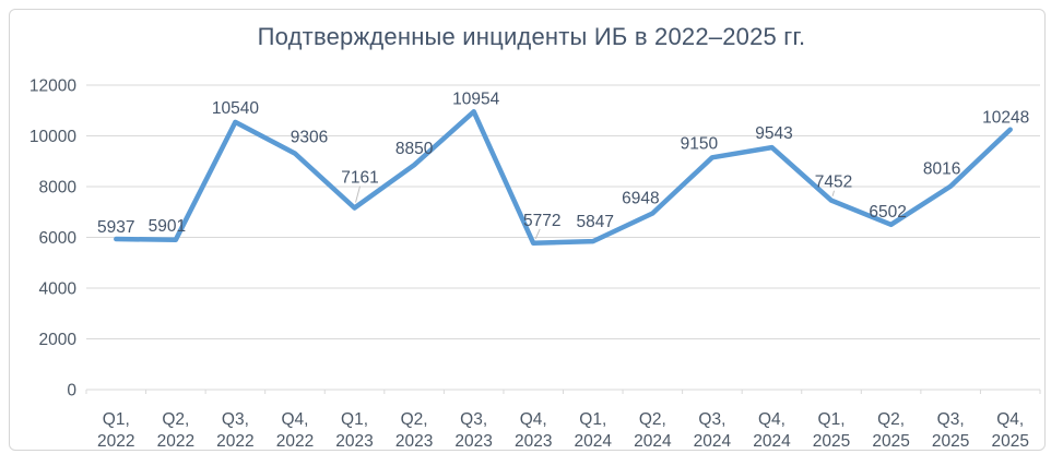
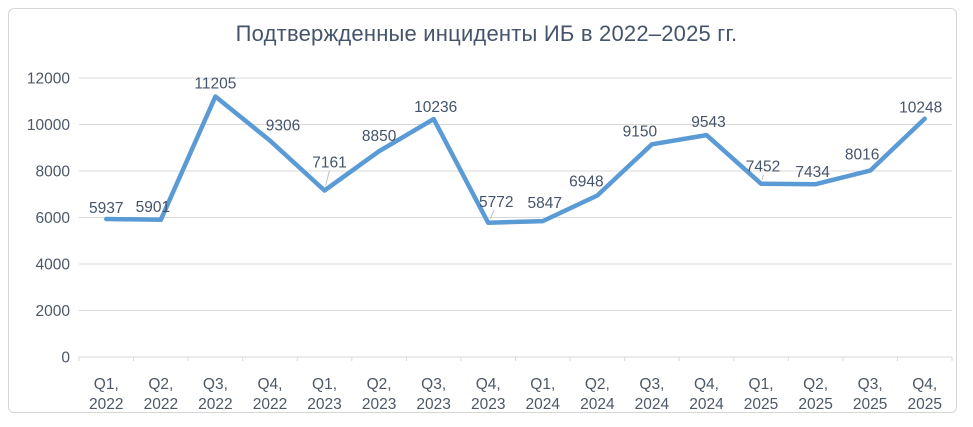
Q3, 2022: 10540 -> 11205
Q3, 2023: 10954 -> 10236
Q2, 2025: 6502 -> 7434
